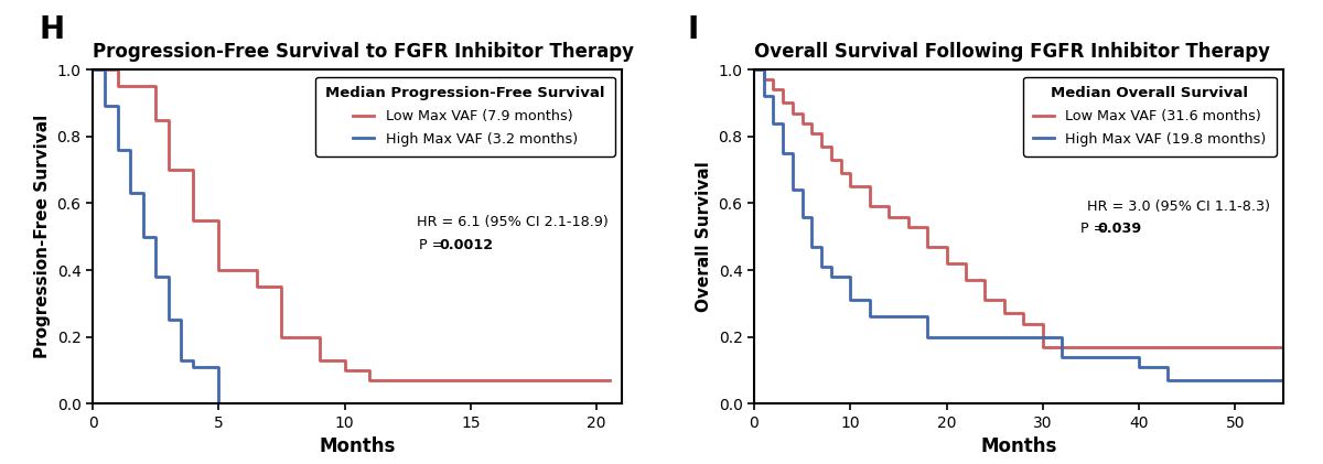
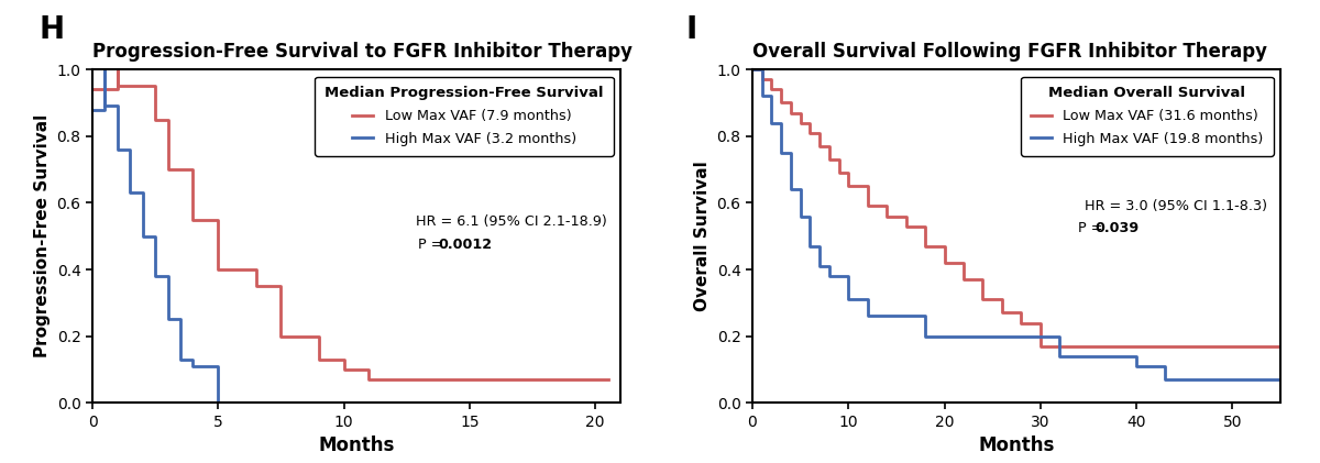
Progression-Free Survival to FGFR Inhibitor Therapy/Low Max VAF (7.9 months)/0: 1.00 -> 0.94
Progression-Free Survival to FGFR Inhibitor Therapy/High Max VAF (3.2 months)/0: 1.00 -> 0.88
